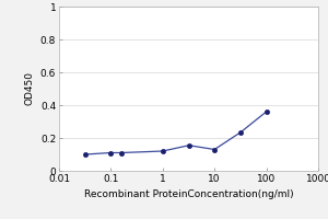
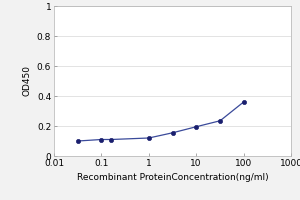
10: 0.13 -> 0.20
